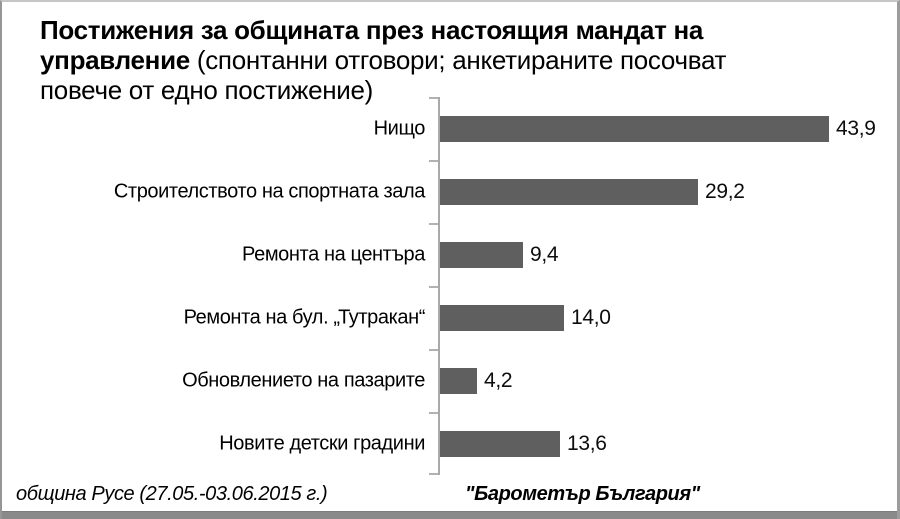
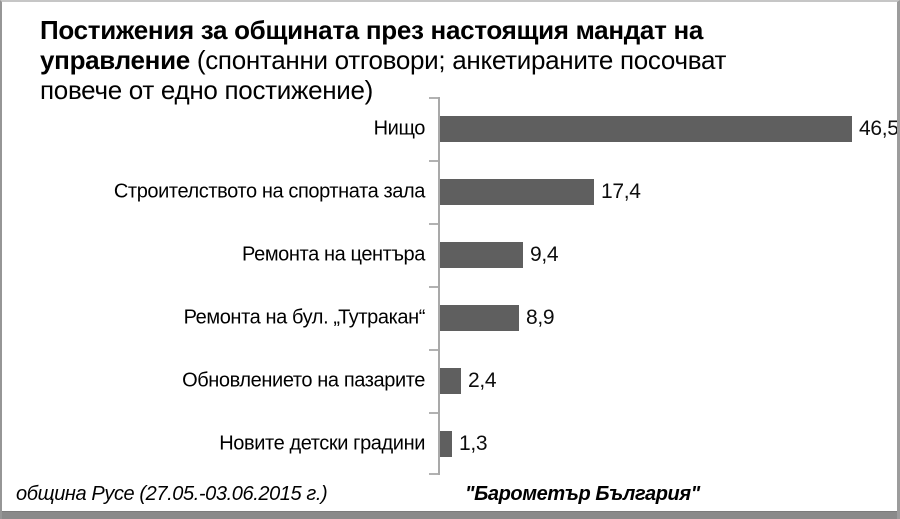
Нищо: 43,9 -> 46,5
Строителството на спортната зала: 29,2 -> 17,4
Ремонта на бул. „Тутракан“: 14,0 -> 8,9
Обновлението на пазарите: 4,2 -> 2,4
Новите детски градини: 13,6 -> 1,3
